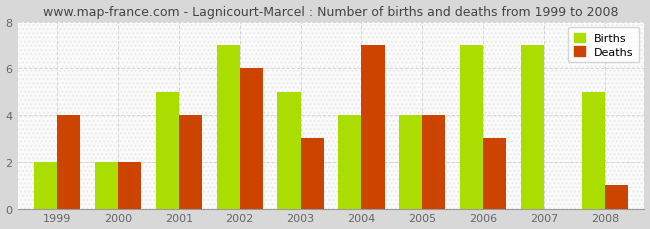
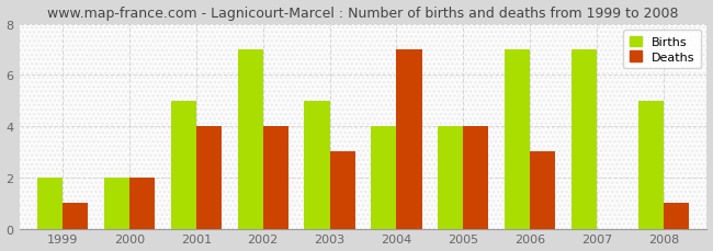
Deaths/1999: 4 -> 1
Deaths/2002: 6 -> 4
